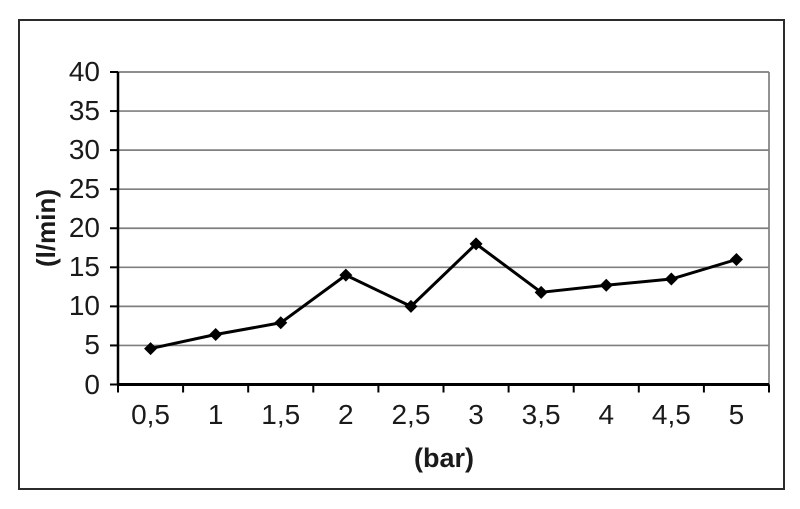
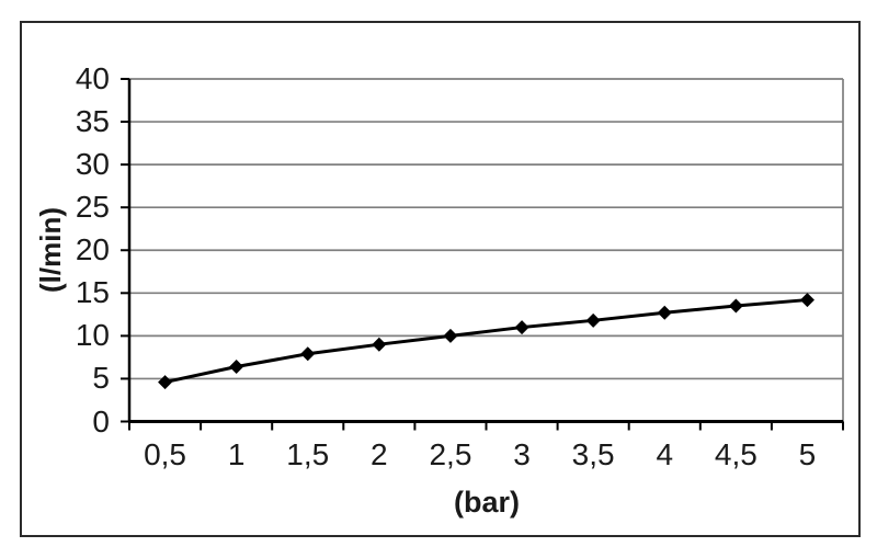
2: 14 -> 9
3: 18 -> 11
5: 16 -> 14
